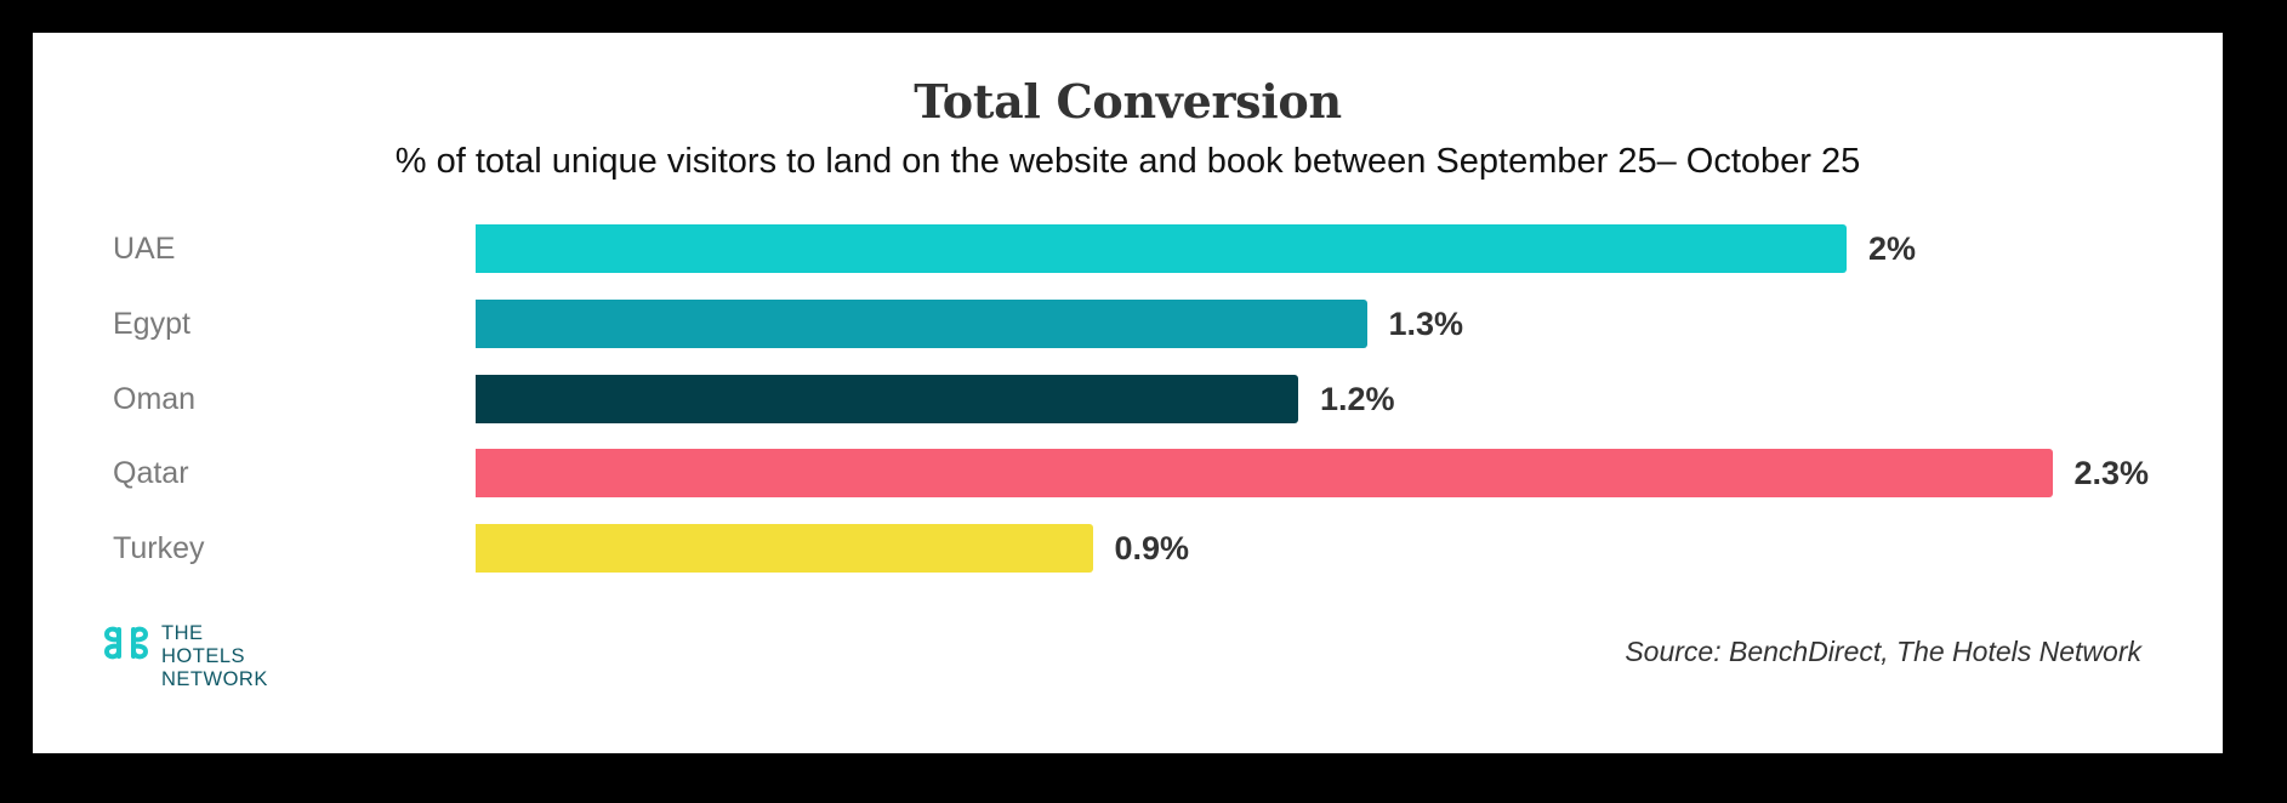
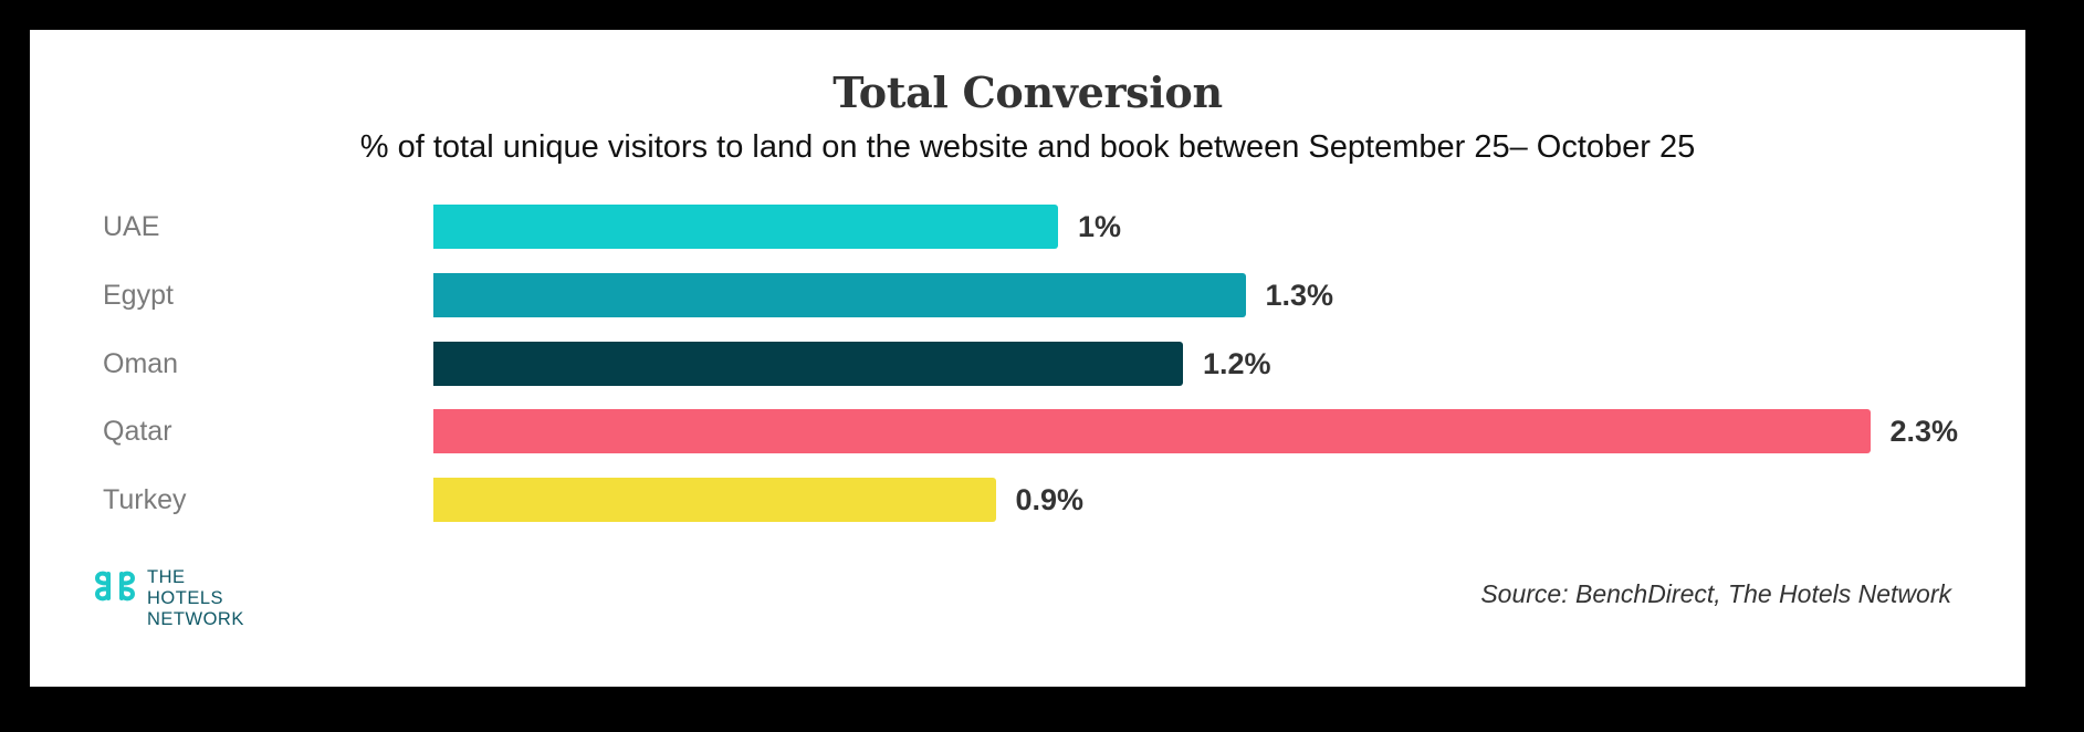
UAE: 2% -> 1%
